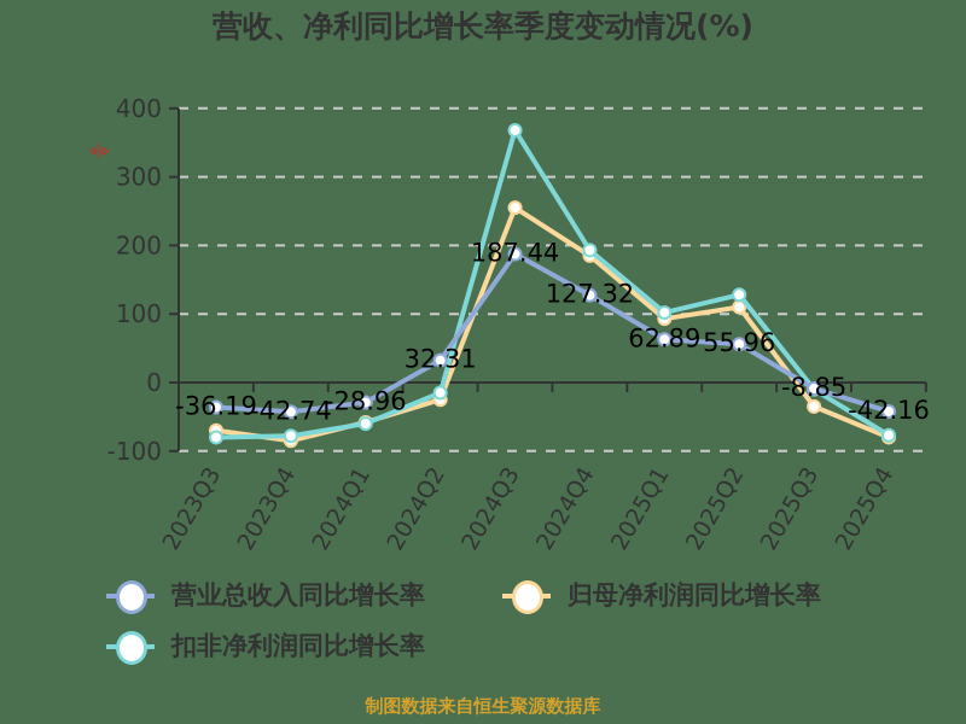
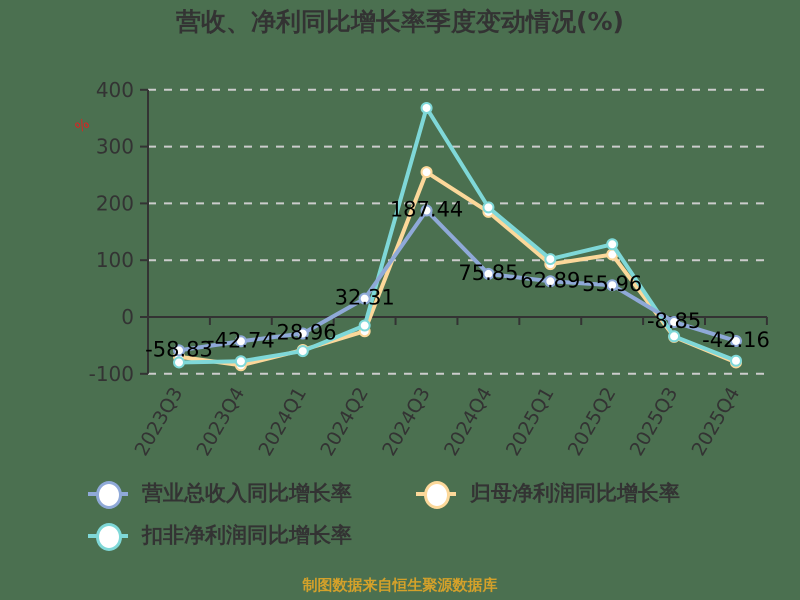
营业总收入同比增长率/2023Q3: -36.19 -> -58.83
营业总收入同比增长率/2024Q4: 127.32 -> 75.85
扣非净利润同比增长率/2025Q3: -10 -> -30
